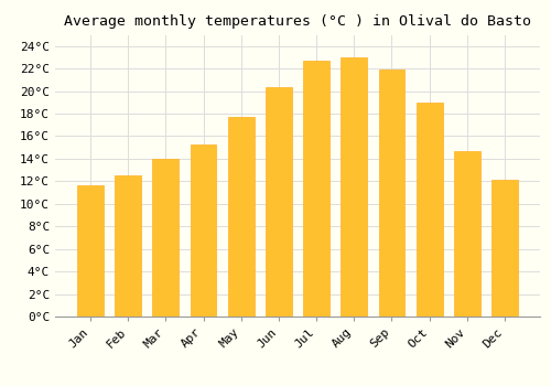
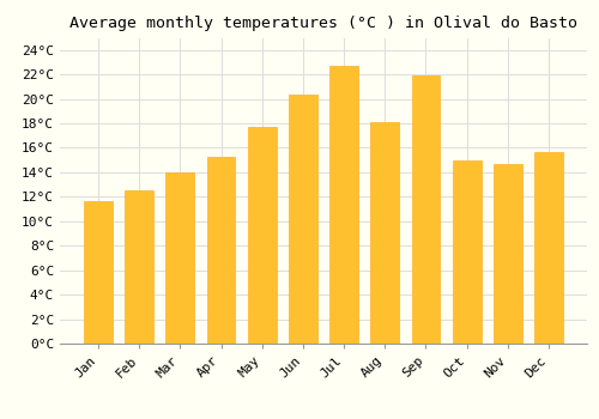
Aug: 23.0°C -> 18.1°C
Oct: 19.0°C -> 15.0°C
Dec: 12.1°C -> 15.7°C
